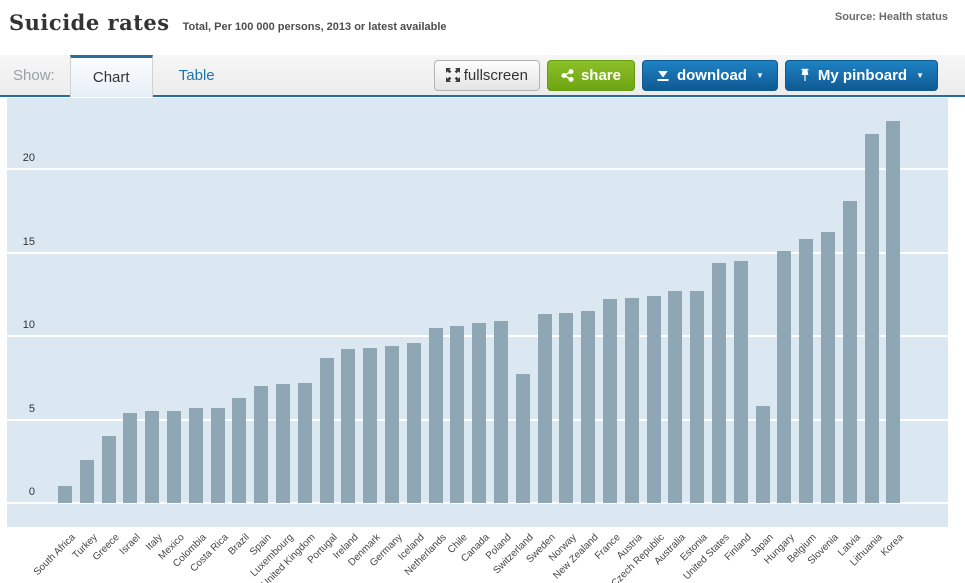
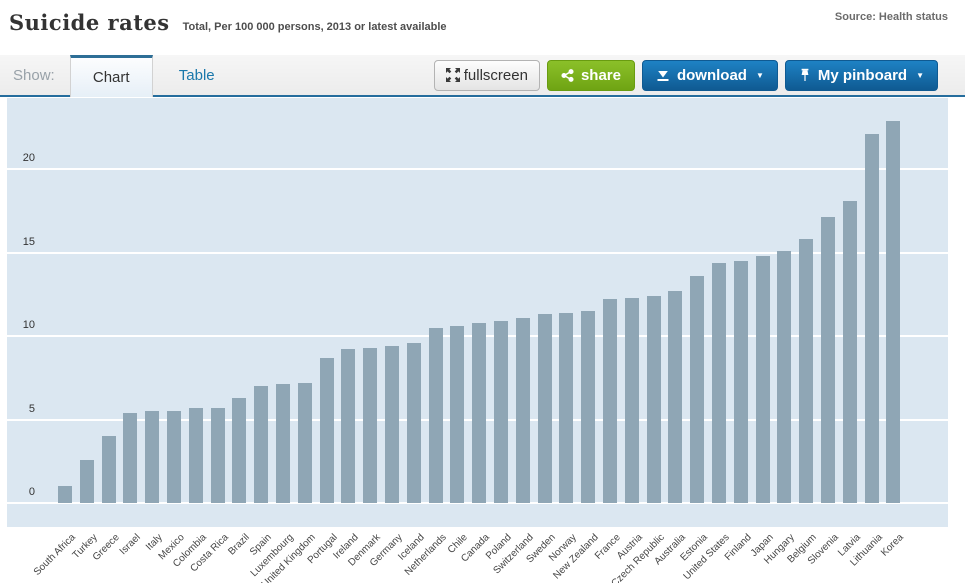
Switzerland: 7.7 -> 11.1
Estonia: 12.7 -> 13.6
Japan: 5.8 -> 14.8
Slovenia: 16.2 -> 17.1
